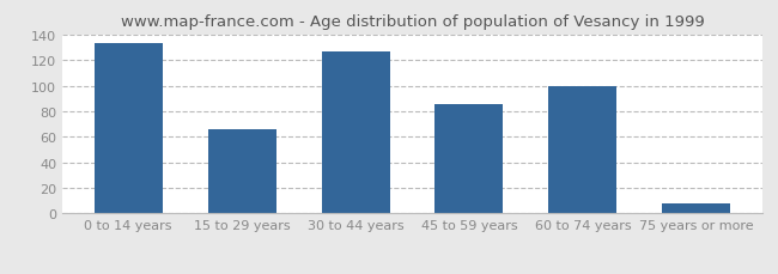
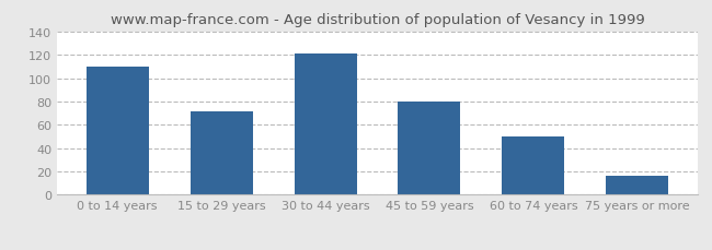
0 to 14 years: 133 -> 110
15 to 29 years: 66 -> 72
30 to 44 years: 127 -> 121
45 to 59 years: 86 -> 80
60 to 74 years: 100 -> 50
75 years or more: 8 -> 16
